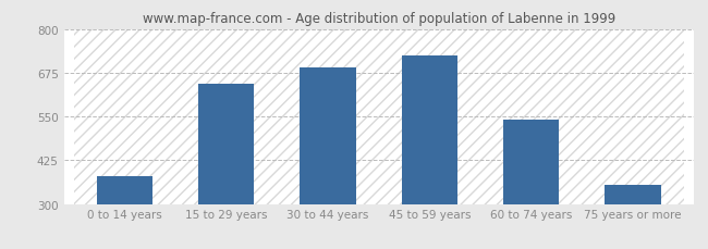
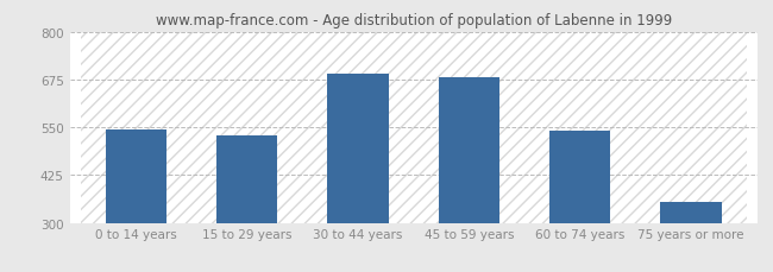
0 to 14 years: 380 -> 545
15 to 29 years: 645 -> 530
45 to 59 years: 725 -> 680
